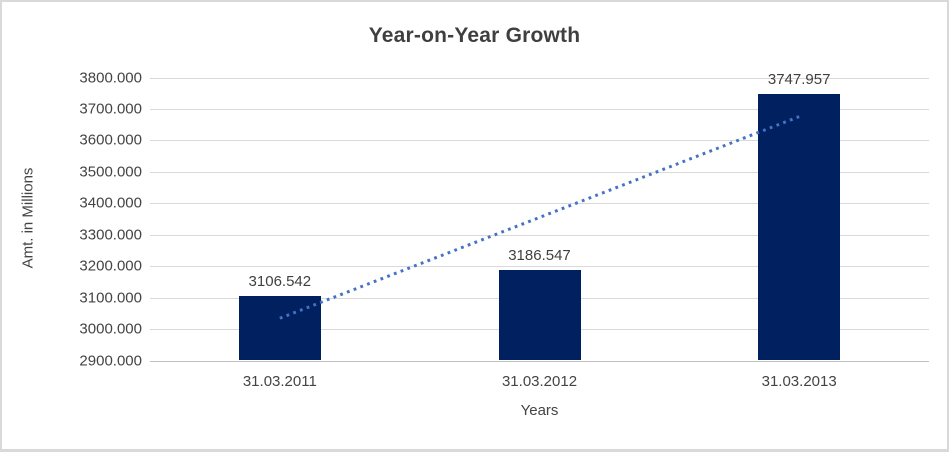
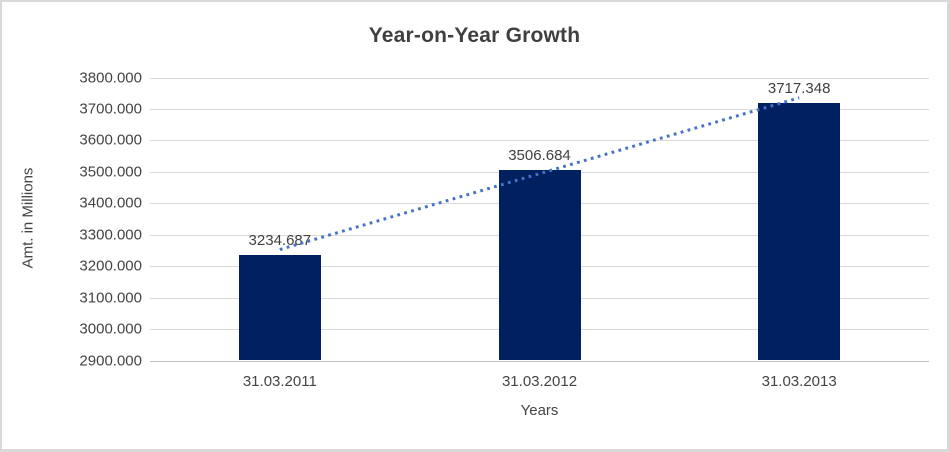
31.03.2011: 3106.542 -> 3234.687
31.03.2012: 3186.547 -> 3506.684
31.03.2013: 3747.957 -> 3717.348
